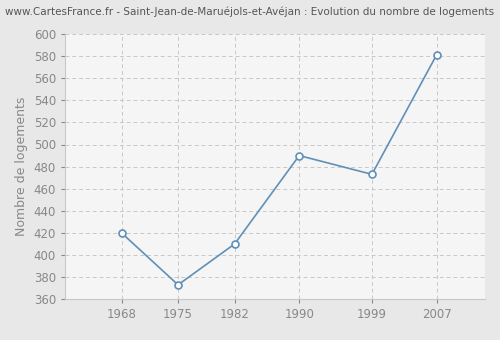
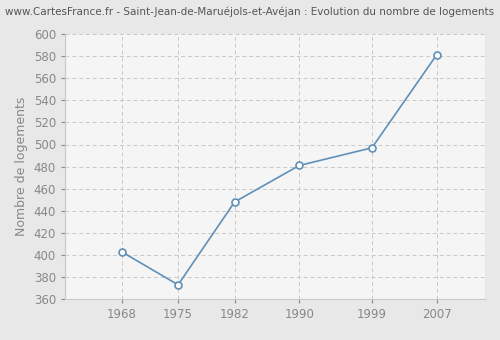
1968: 420 -> 403
1982: 410 -> 448
1990: 490 -> 481
1999: 473 -> 497
